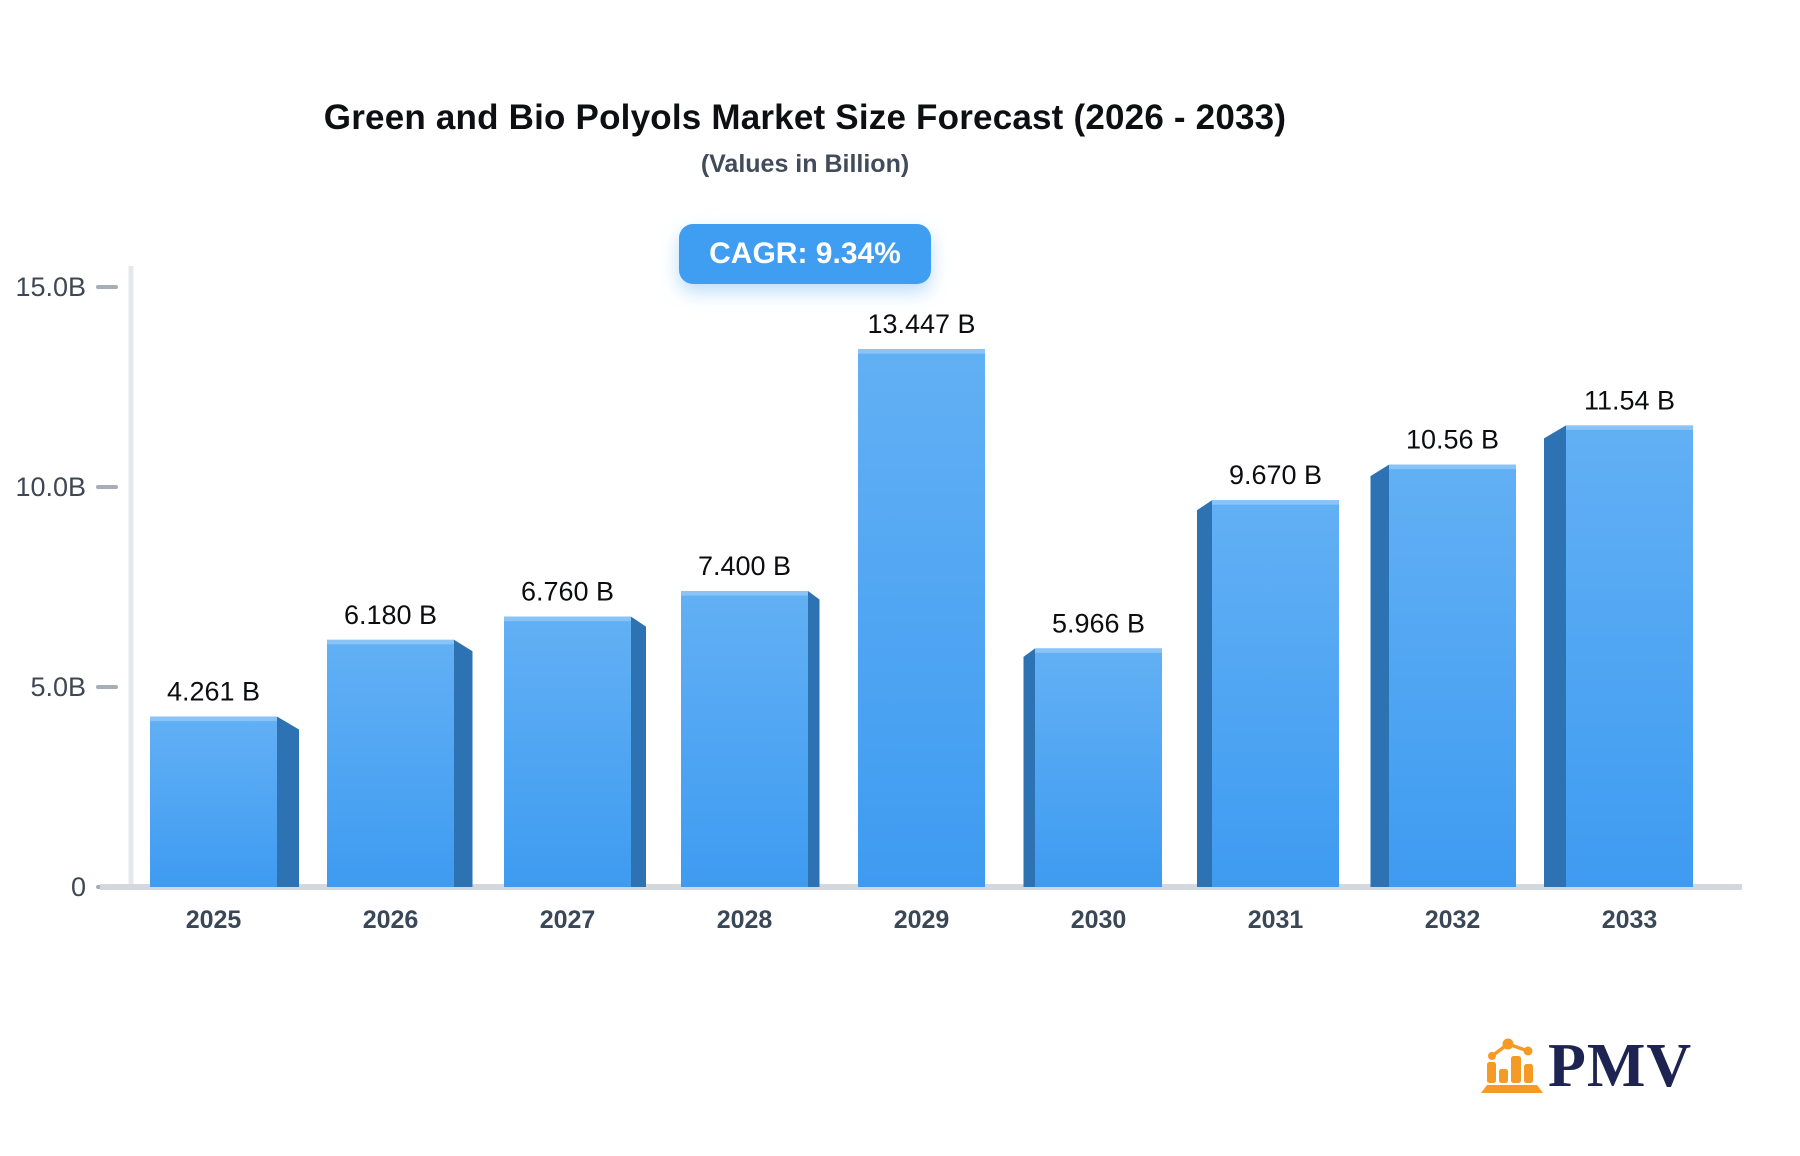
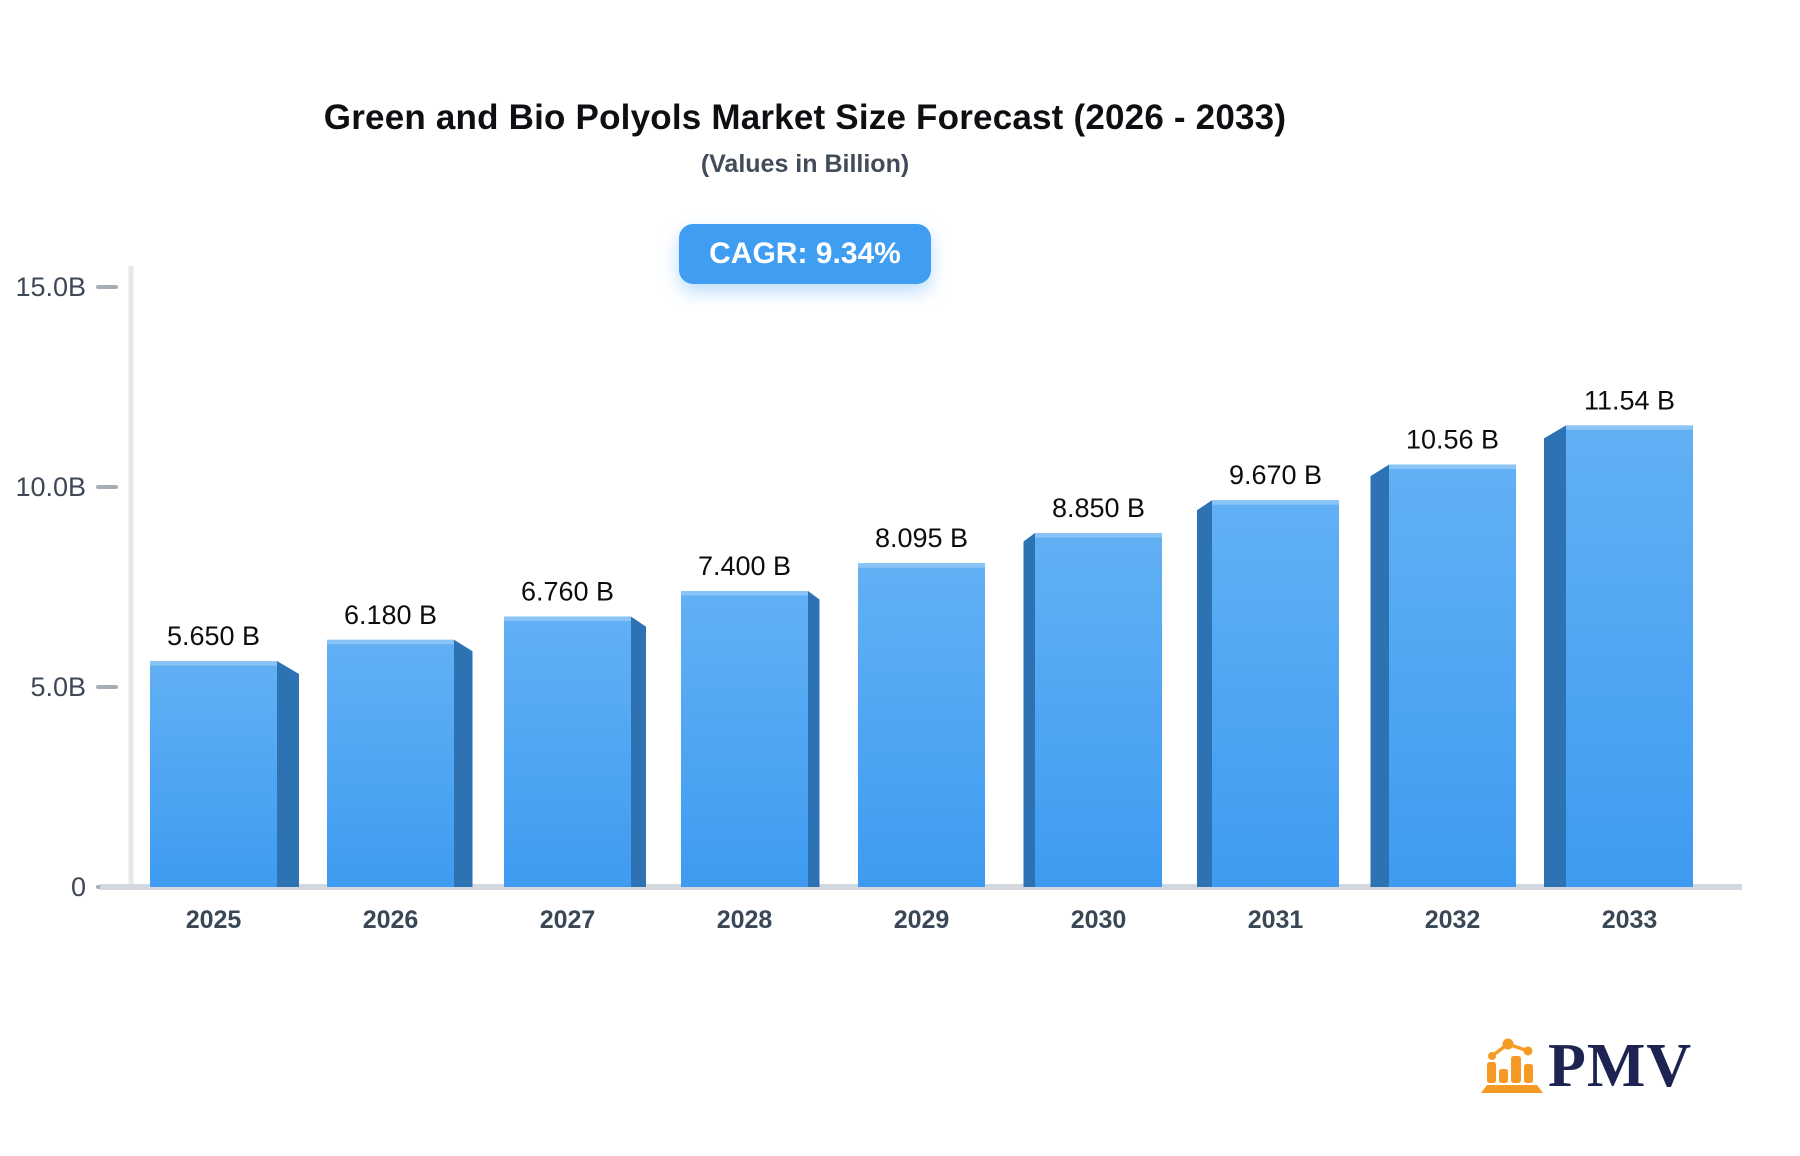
2025: 4.261 -> 5.650
2029: 13.447 -> 8.095
2030: 5.966 -> 8.850
